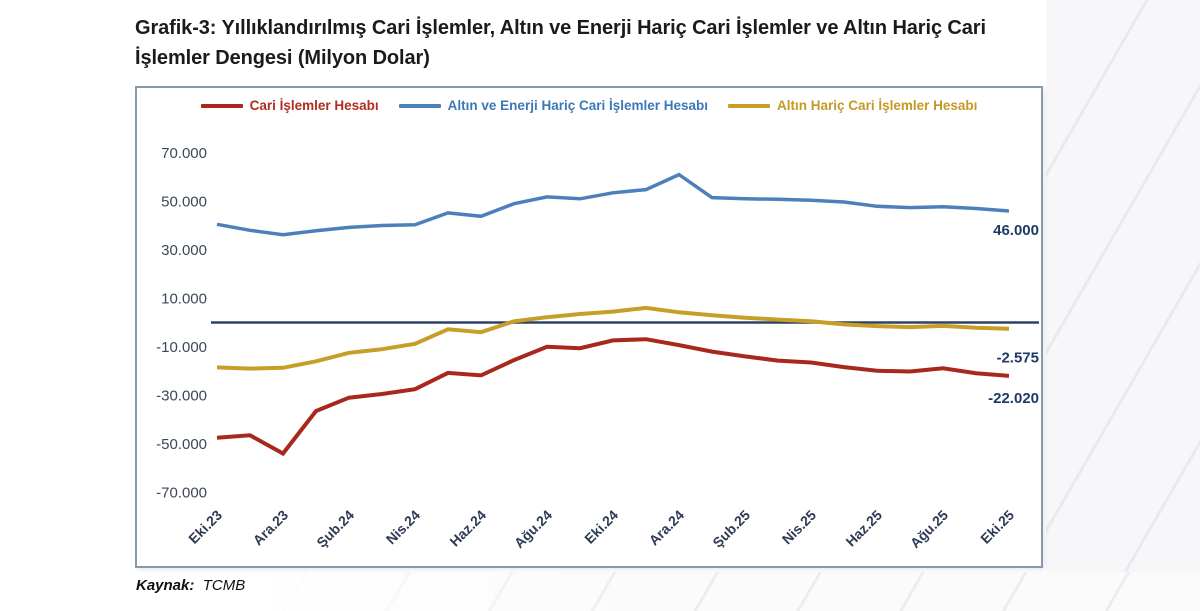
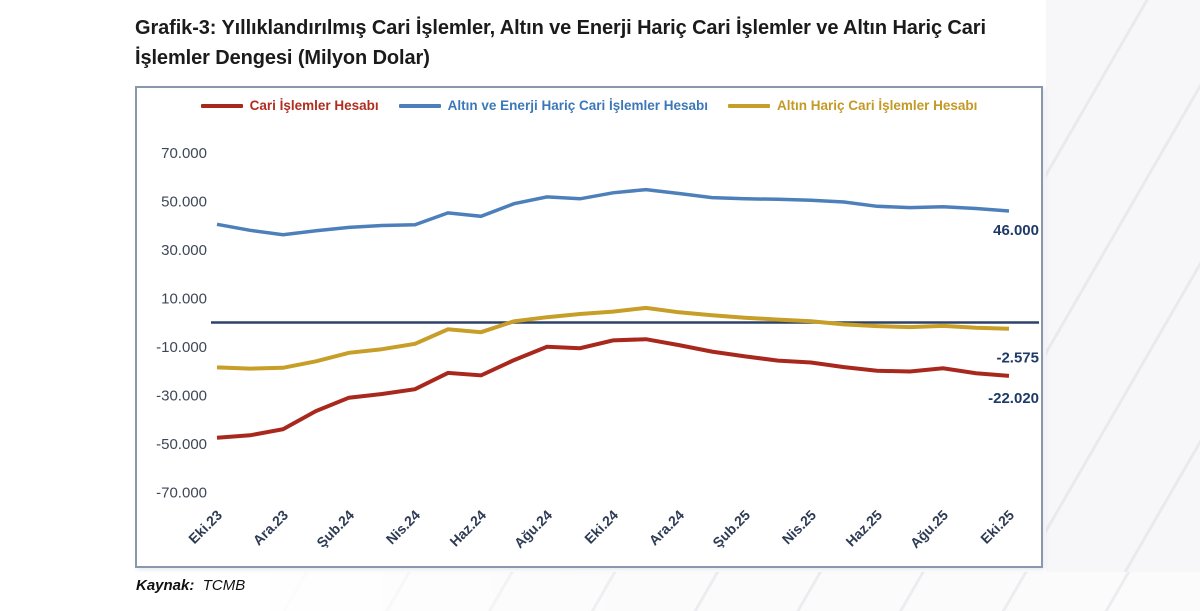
Cari İşlemler Hesabı/Ara.23: -54000 -> -44000
Altın ve Enerji Hariç Cari İşlemler Hesabı/Ara.24: 61000 -> 53000
